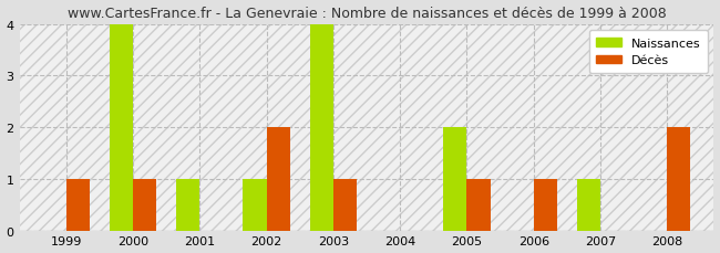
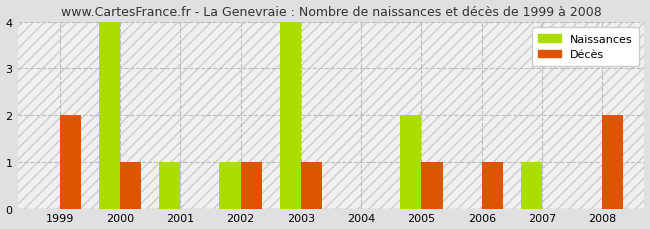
Décès/1999: 1 -> 2
Décès/2002: 2 -> 1
